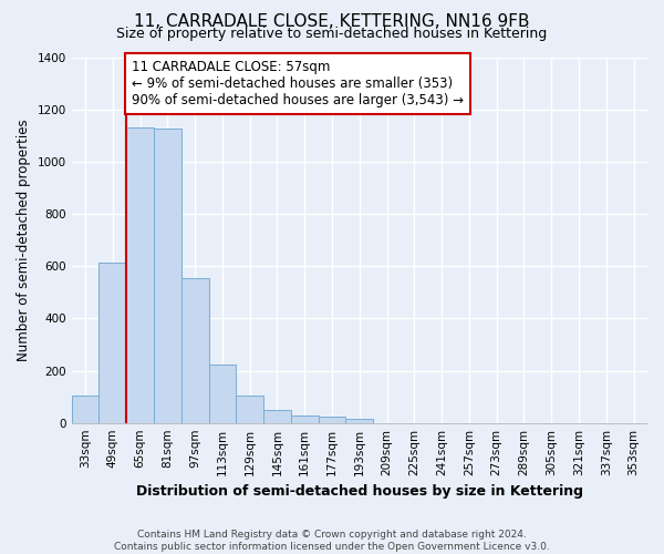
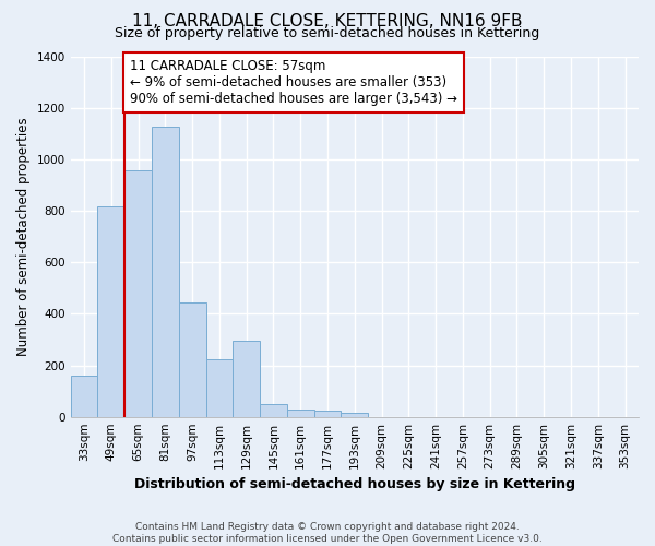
33sqm: 105 -> 160
49sqm: 615 -> 815
65sqm: 1130 -> 955
97sqm: 555 -> 445
129sqm: 105 -> 295
